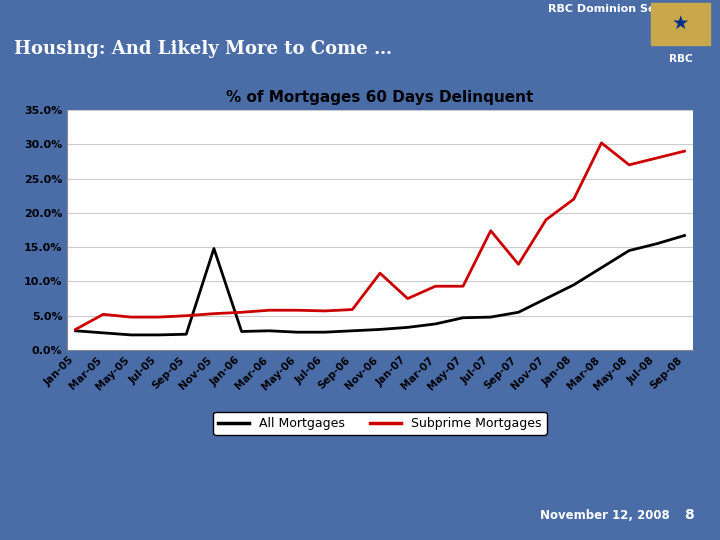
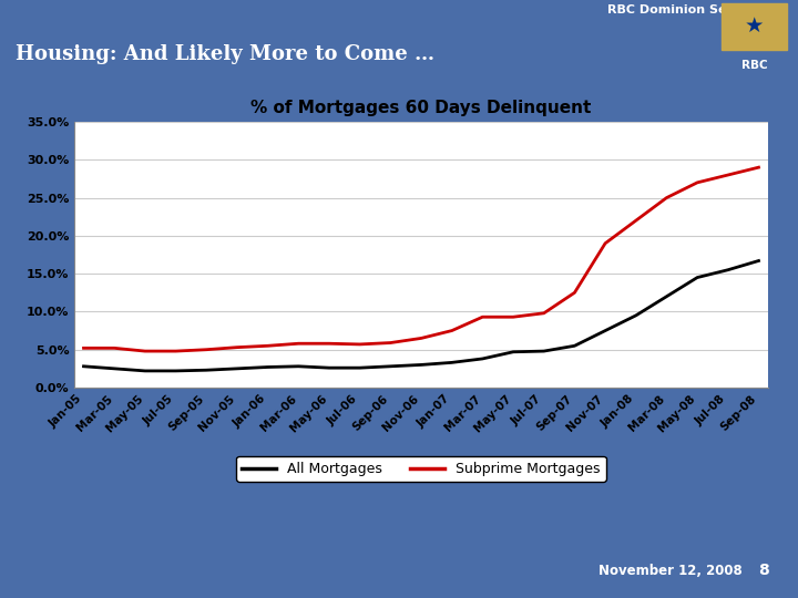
Subprime Mortgages/Jan-05: 3.0% -> 5.2%
All Mortgages/Nov-05: 14.8% -> 2.5%
Subprime Mortgages/Nov-06: 11.2% -> 6.5%
Subprime Mortgages/Jul-07: 17.4% -> 9.8%
Subprime Mortgages/Mar-08: 30.2% -> 25.0%
